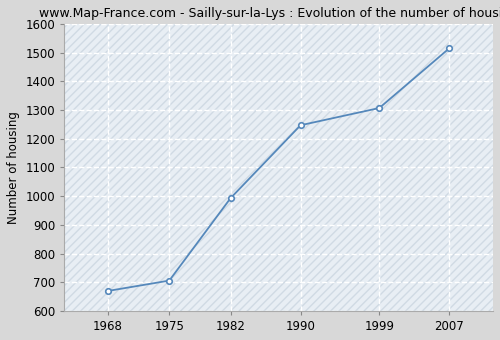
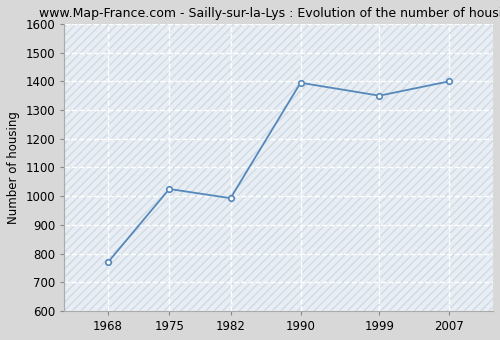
1968: 670 -> 770
1975: 706 -> 1025
1990: 1247 -> 1395
1999: 1307 -> 1350
2007: 1515 -> 1400
